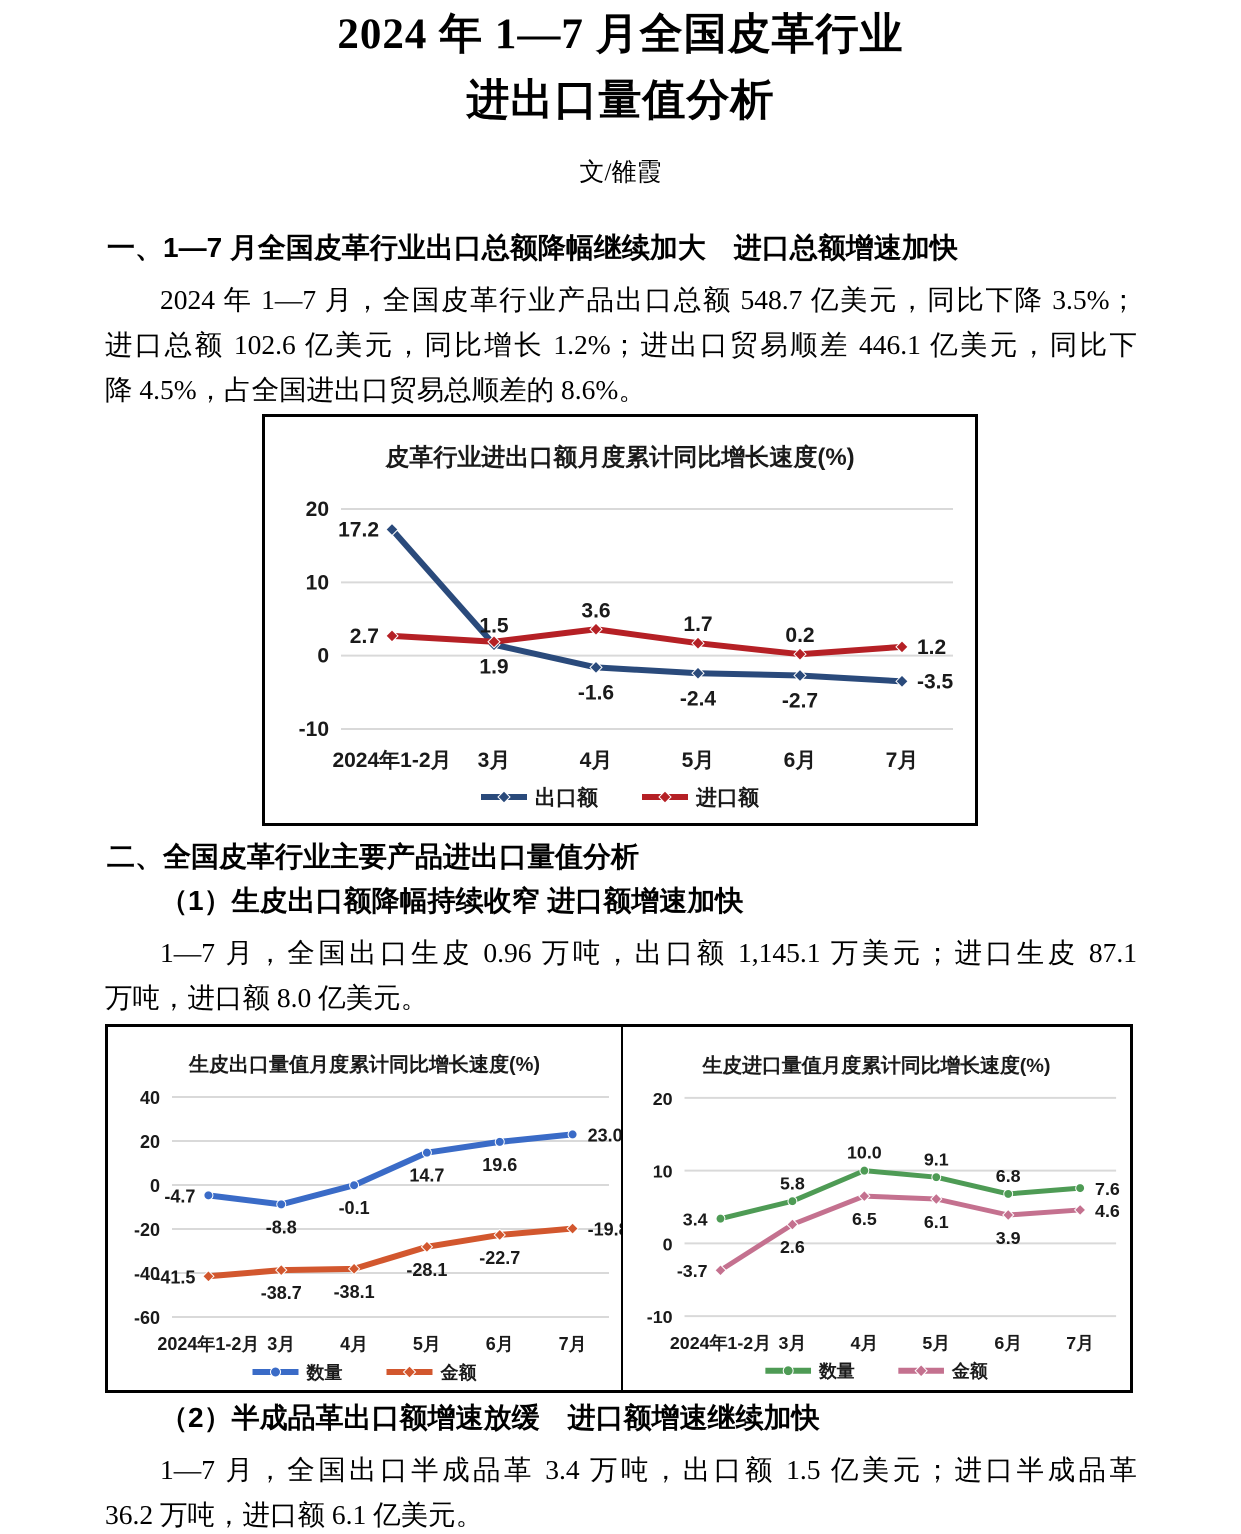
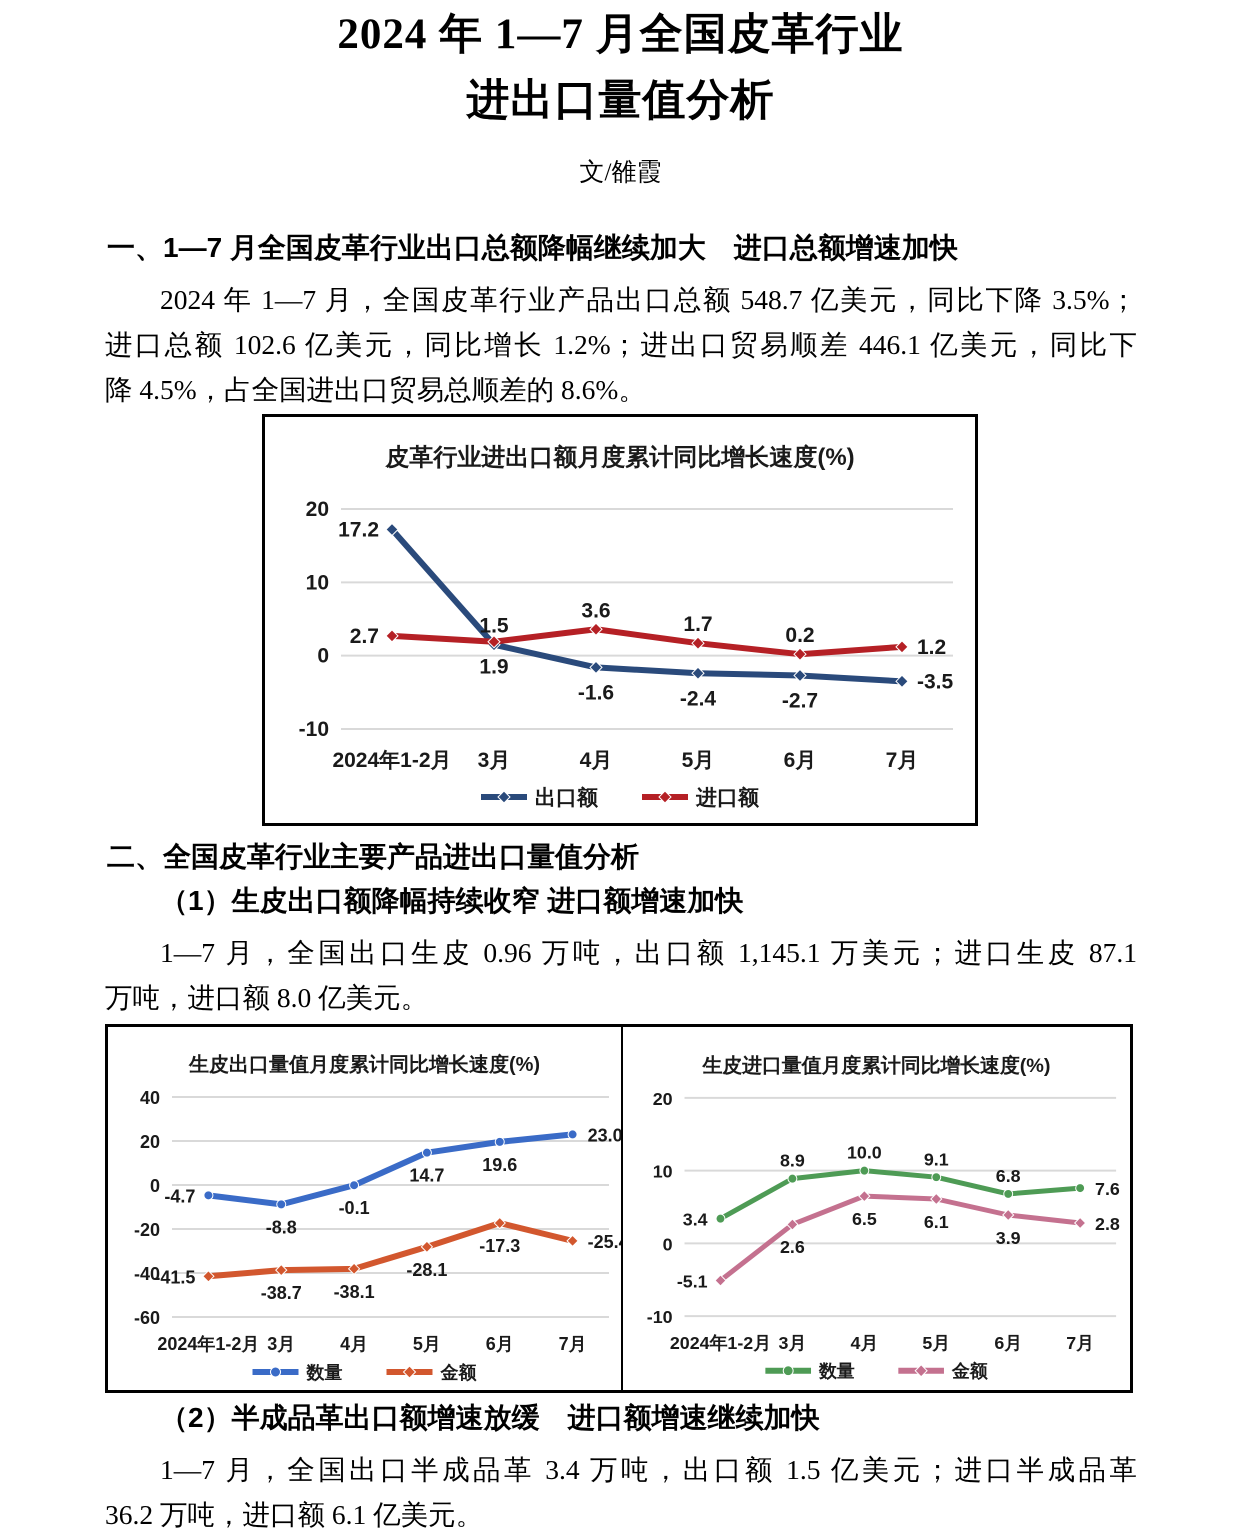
生皮出口量值月度累计同比增长速度(%)/金额/6月: -22.7 -> -17.3
生皮出口量值月度累计同比增长速度(%)/金额/7月: -19.8 -> -25.4
生皮进口量值月度累计同比增长速度(%)/金额/2024年1-2月: -3.7 -> -5.1
生皮进口量值月度累计同比增长速度(%)/数量/3月: 5.8 -> 8.9
生皮进口量值月度累计同比增长速度(%)/金额/7月: 4.6 -> 2.8
